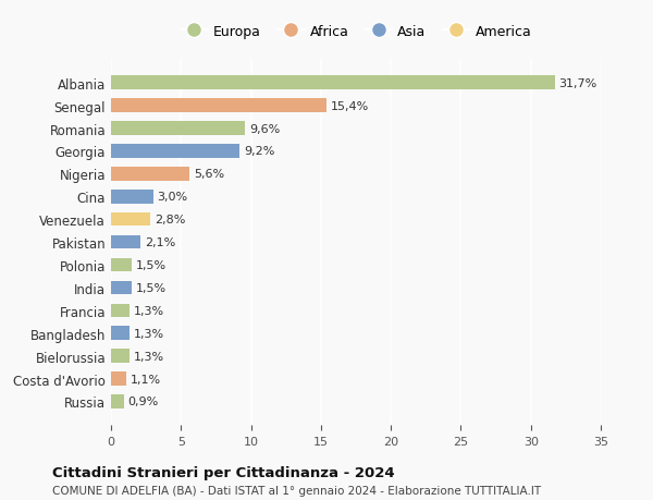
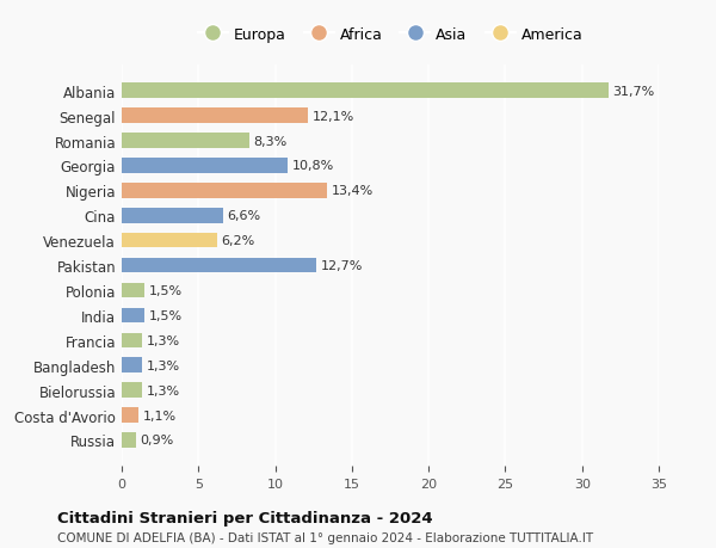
Senegal: 15,4% -> 12,1%
Romania: 9,6% -> 8,3%
Georgia: 9,2% -> 10,8%
Nigeria: 5,6% -> 13,4%
Cina: 3,0% -> 6,6%
Venezuela: 2,8% -> 6,2%
Pakistan: 2,1% -> 12,7%
